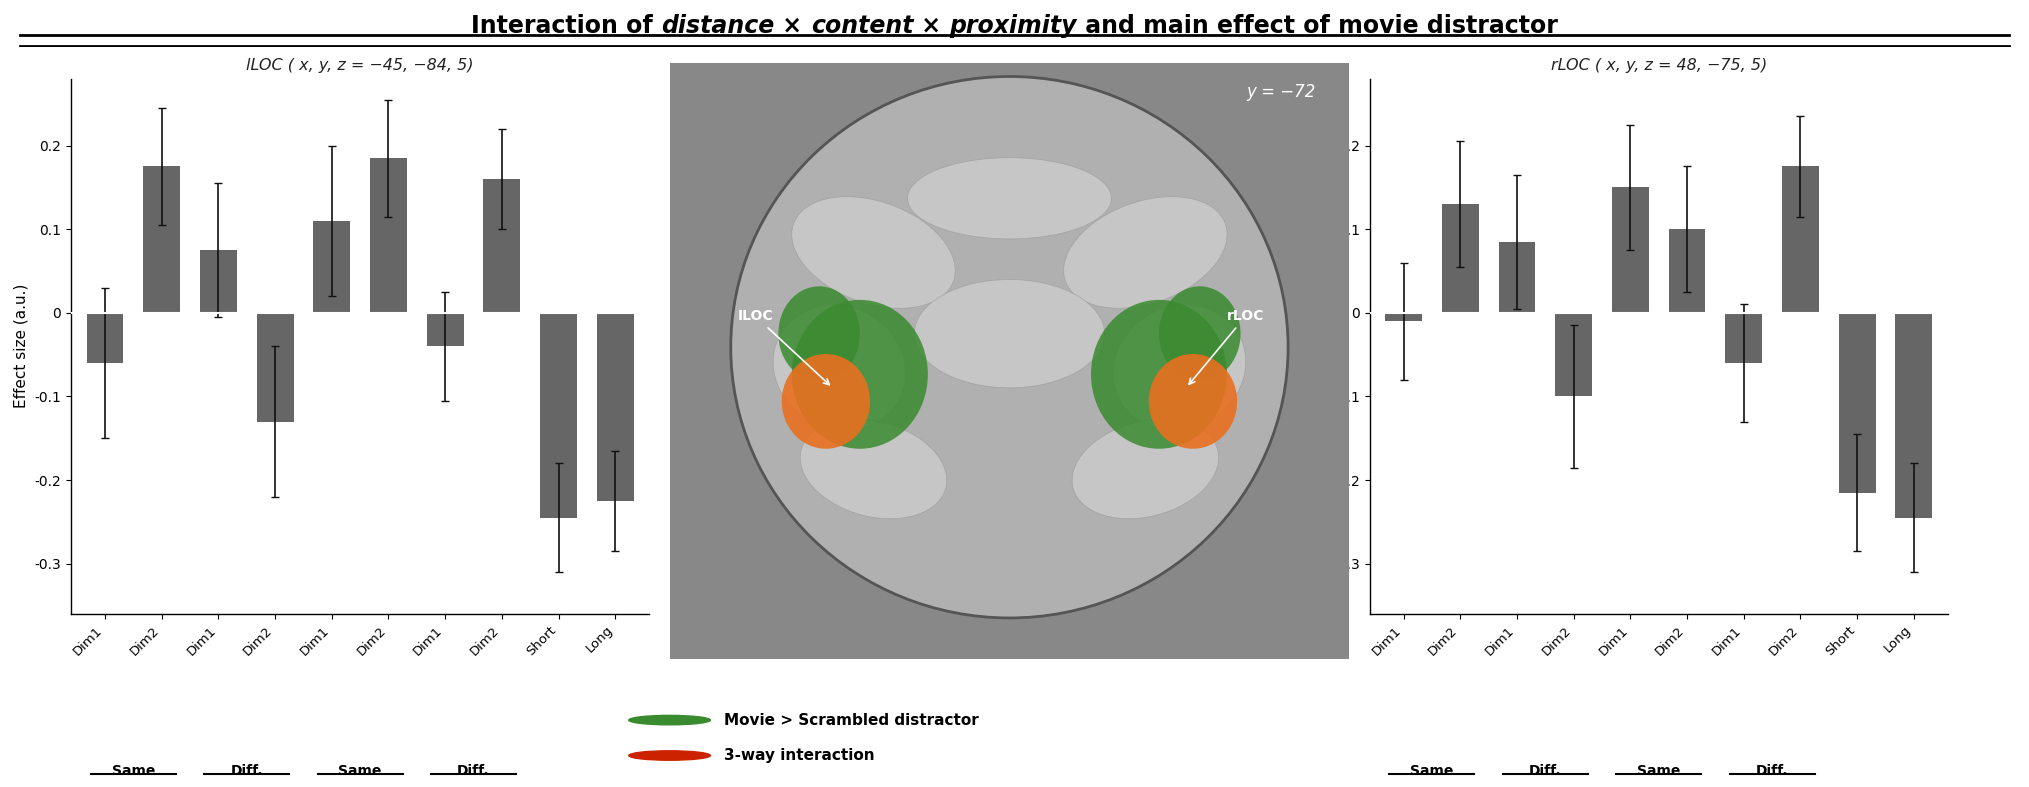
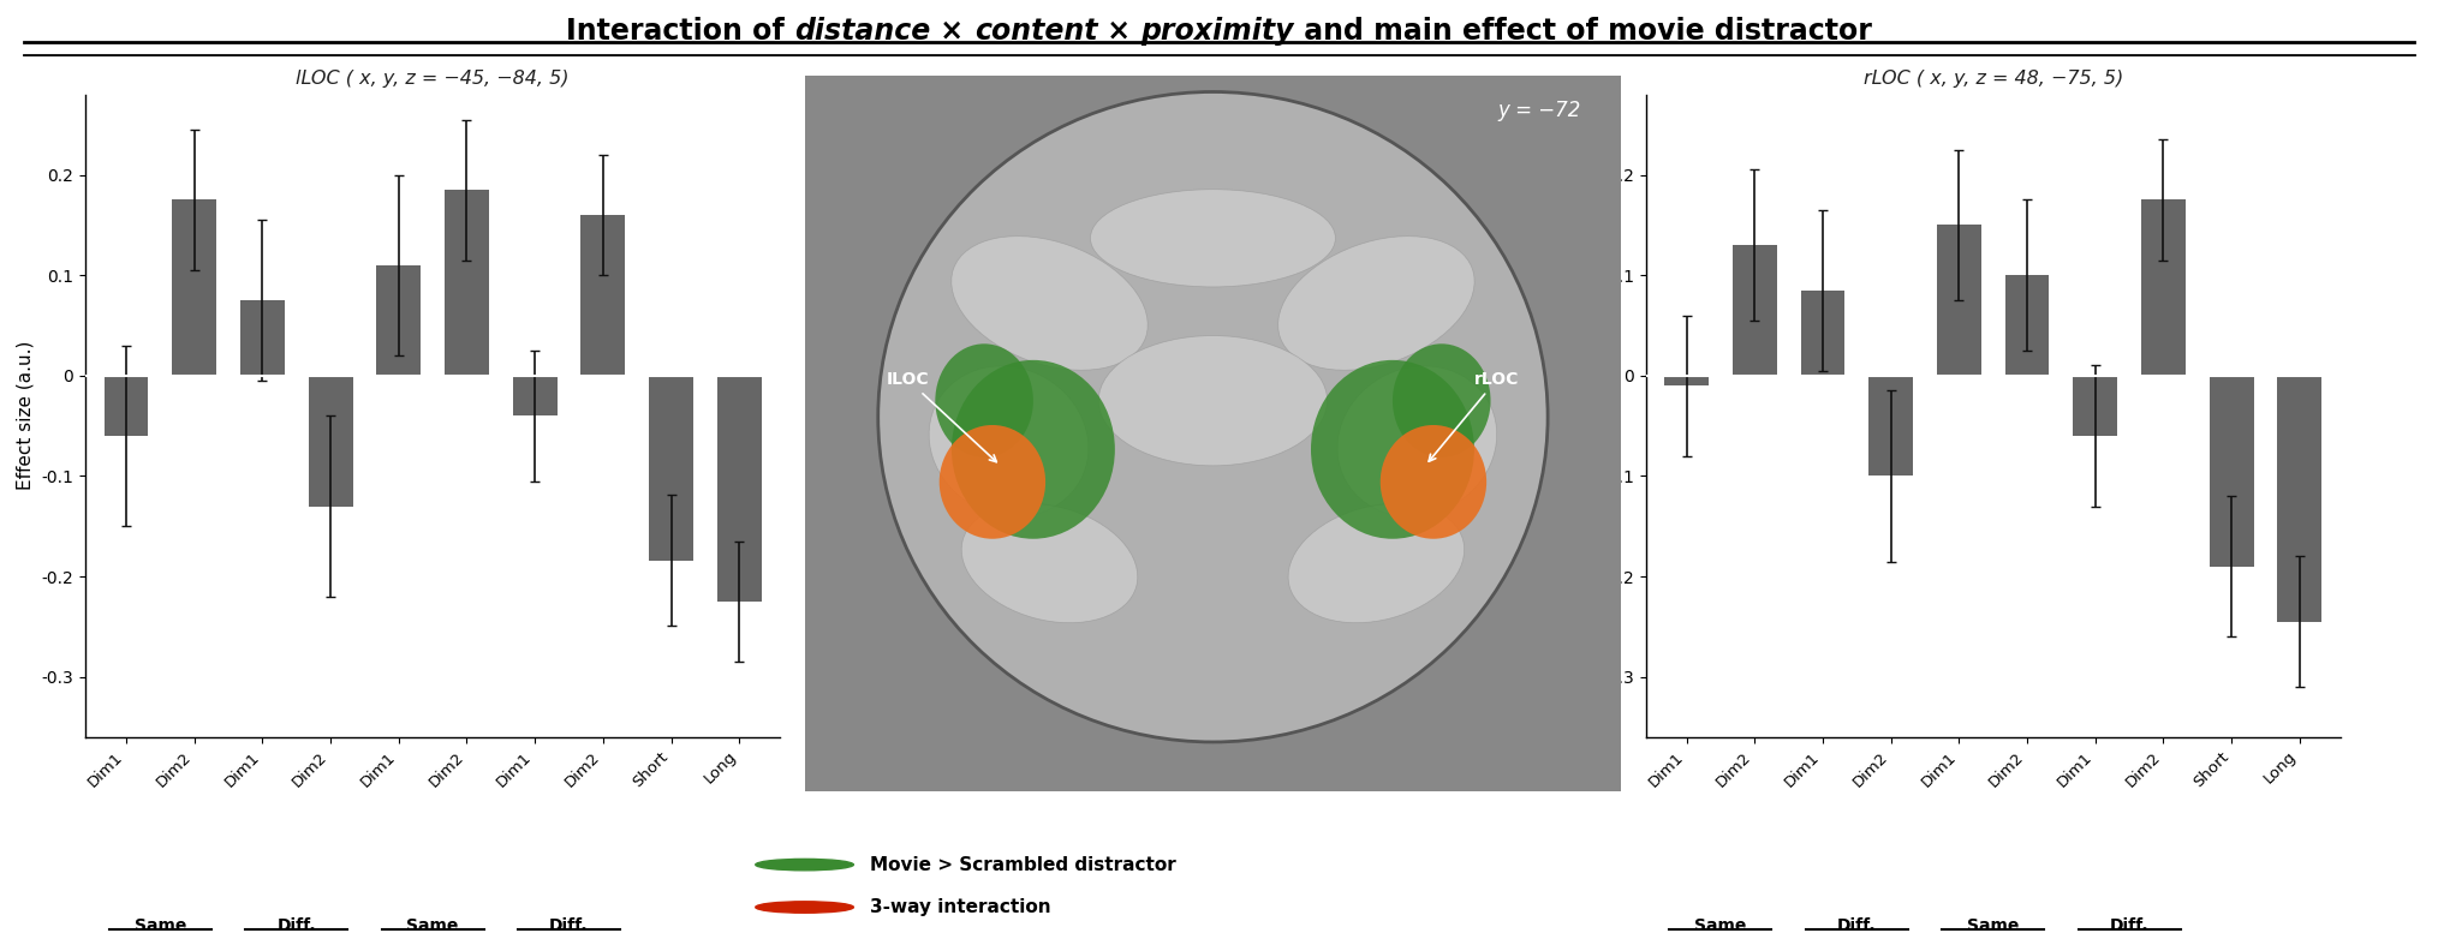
lLOC ( x, y, z = −45, −84, 5)/Short: -0.245 -> -0.184
rLOC ( x, y, z = 48, −75, 5)/Short: -0.215 -> -0.190
